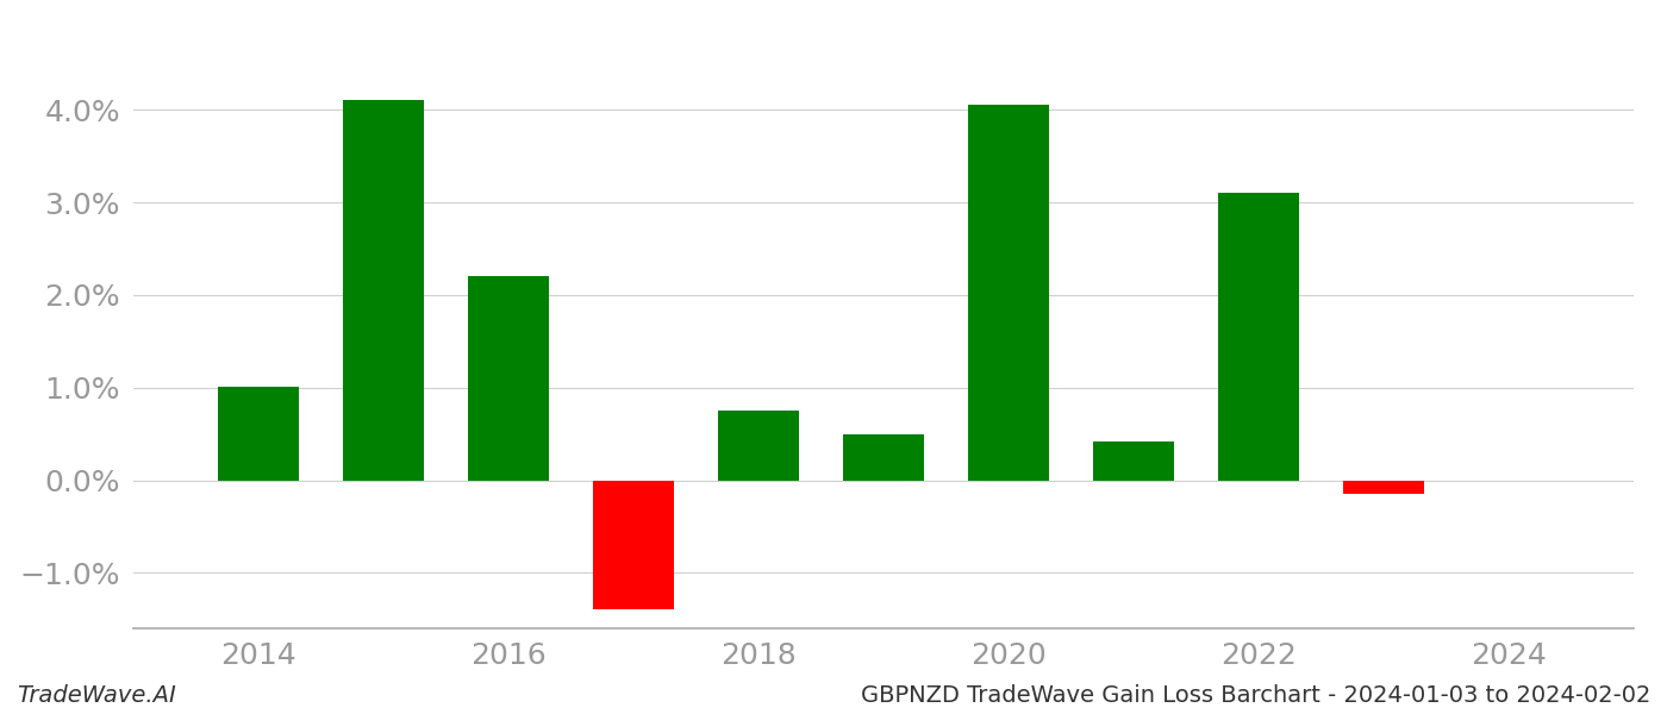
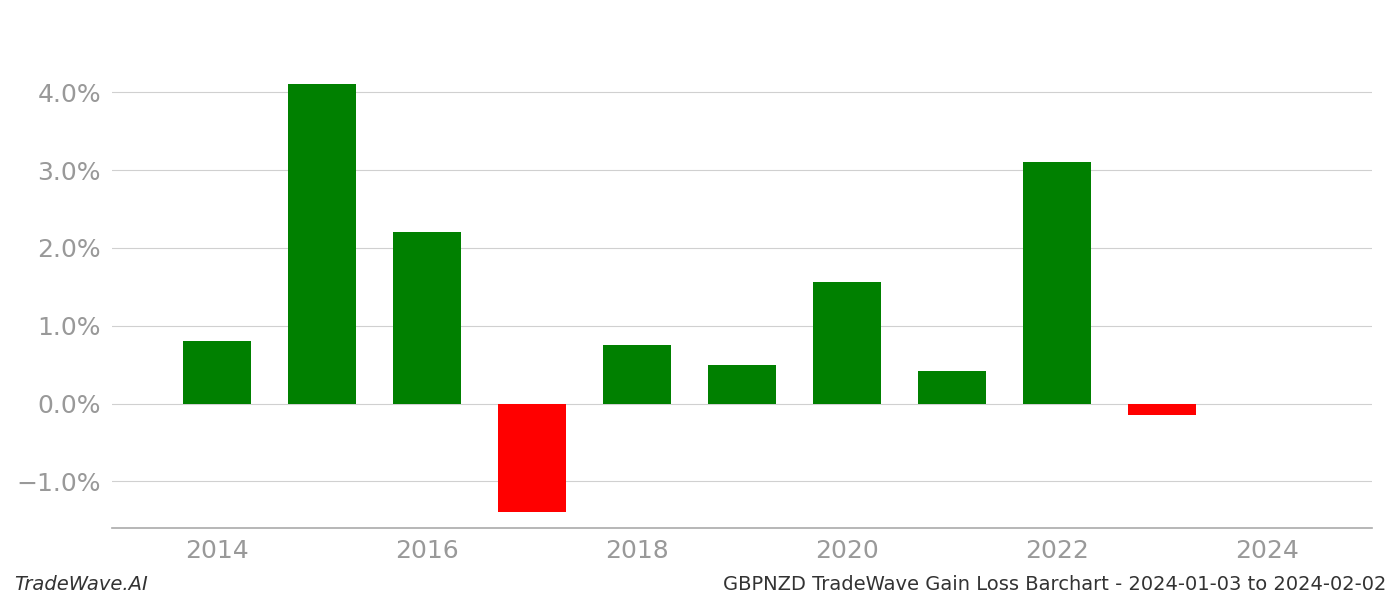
2014: 1.00% -> 0.80%
2020: 4.05% -> 1.56%
